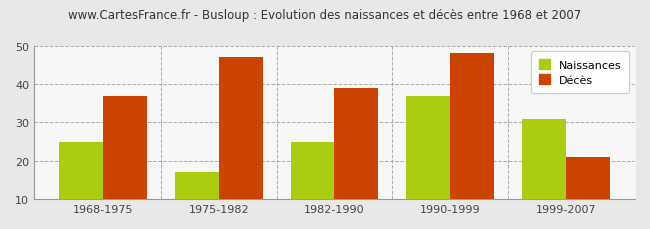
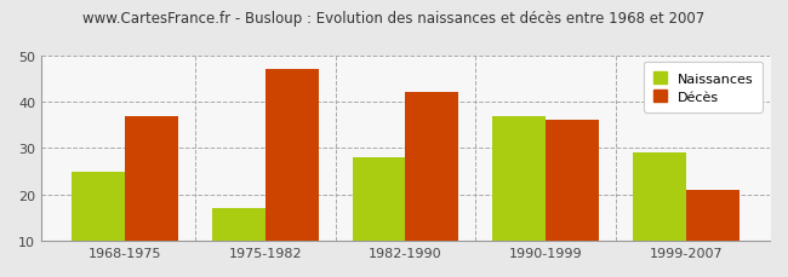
Naissances/1982-1990: 25 -> 28
Décès/1982-1990: 39 -> 42
Décès/1990-1999: 48 -> 36
Naissances/1999-2007: 31 -> 29
